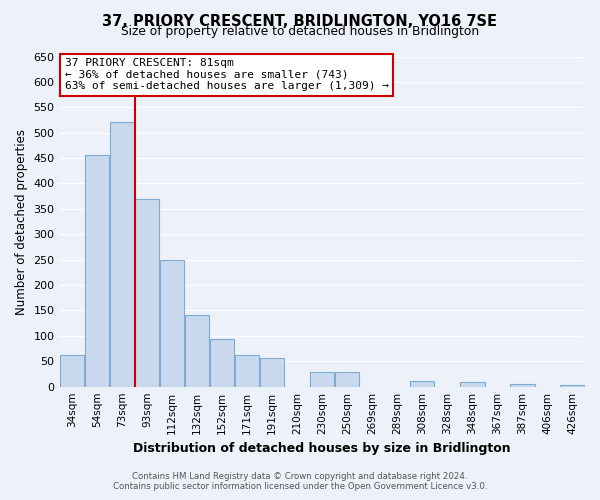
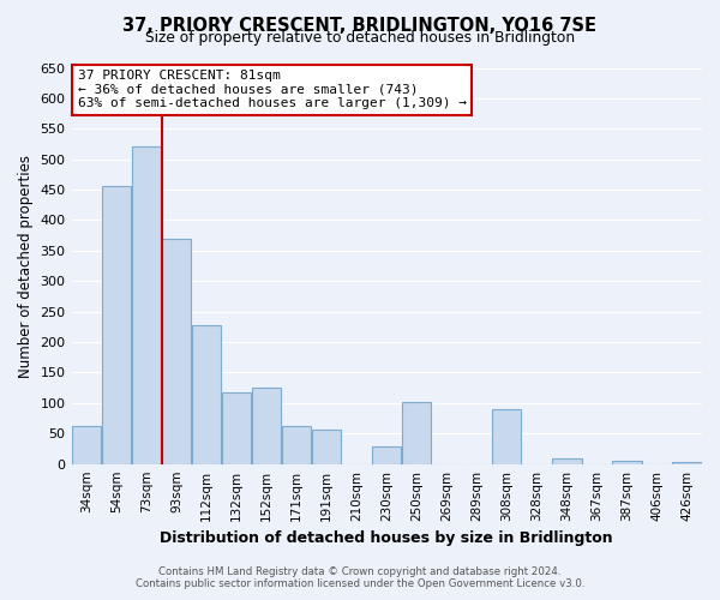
112sqm: 249 -> 228
132sqm: 141 -> 118
152sqm: 93 -> 126
250sqm: 28 -> 102
308sqm: 12 -> 90
